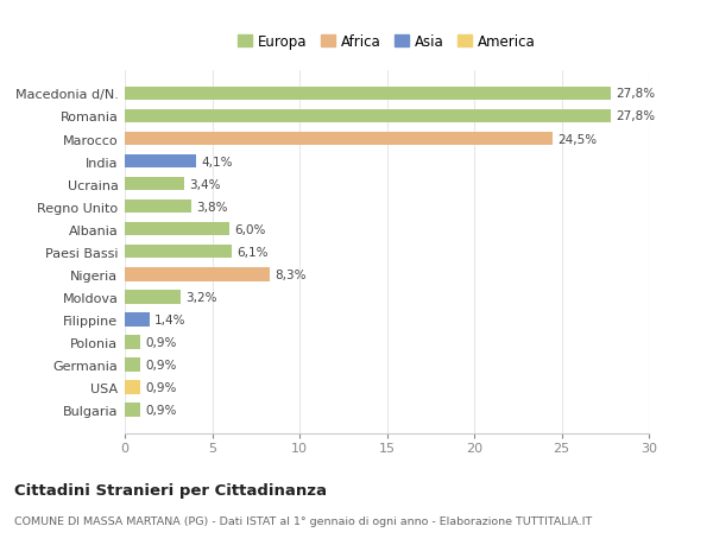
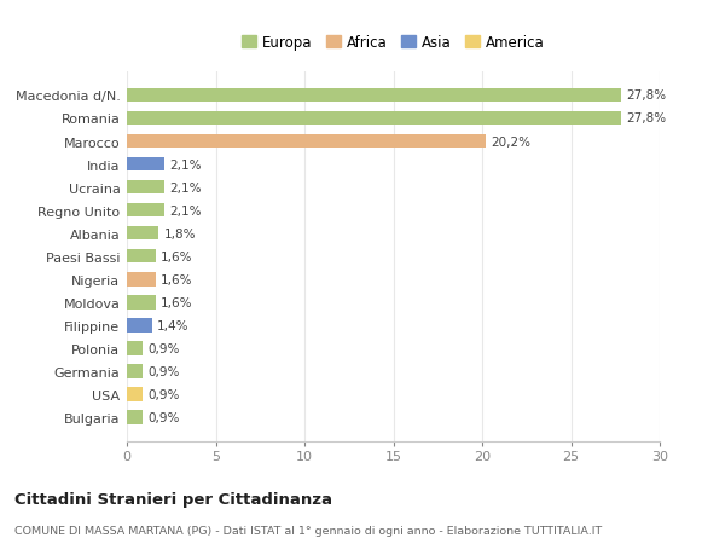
Marocco: 24,5% -> 20,2%
India: 4,1% -> 2,1%
Ucraina: 3,4% -> 2,1%
Regno Unito: 3,8% -> 2,1%
Albania: 6,0% -> 1,8%
Paesi Bassi: 6,1% -> 1,6%
Nigeria: 8,3% -> 1,6%
Moldova: 3,2% -> 1,6%
